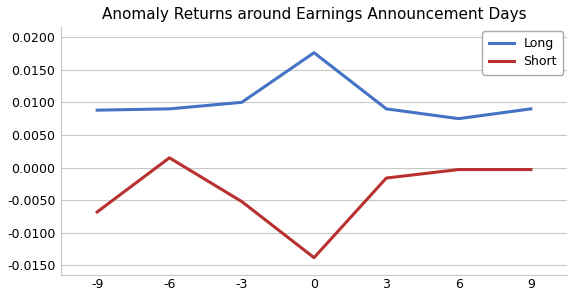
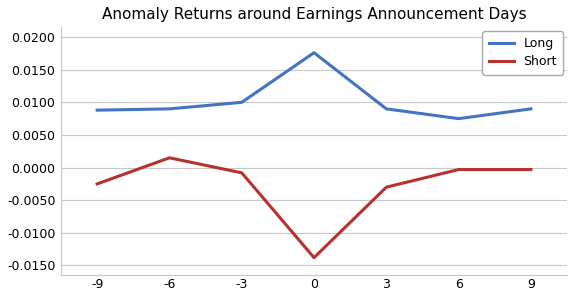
Short/-9: -0.0068 -> -0.0025
Short/-3: -0.0052 -> -0.0008
Short/3: -0.0016 -> -0.0030
